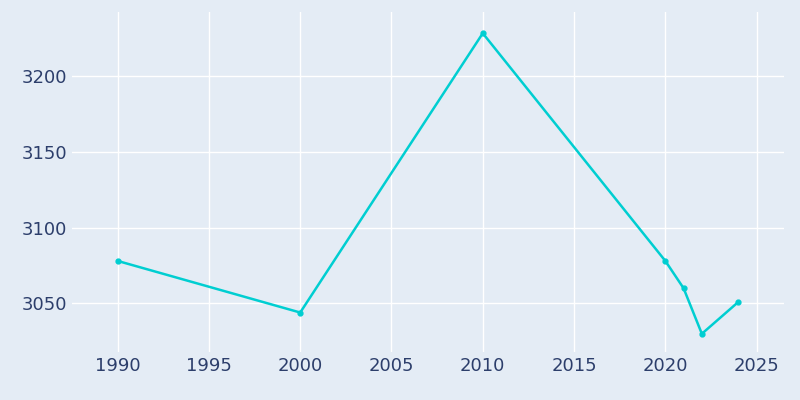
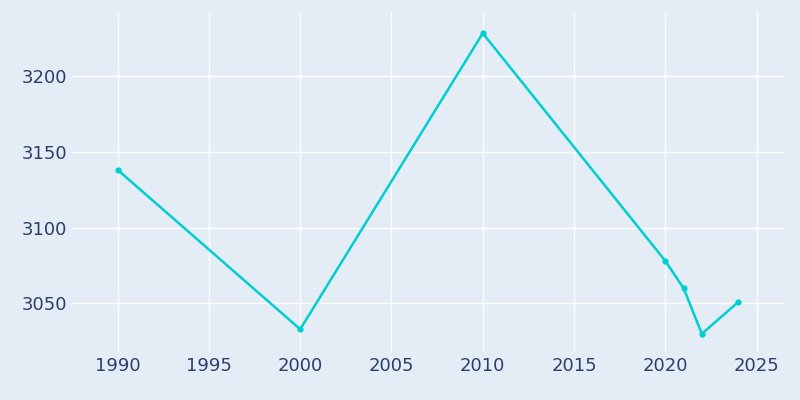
1990: 3078 -> 3138
2000: 3044 -> 3033
